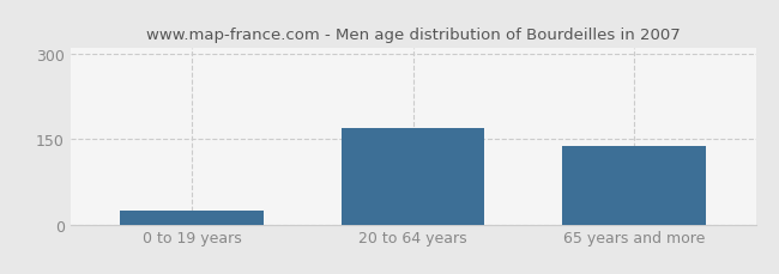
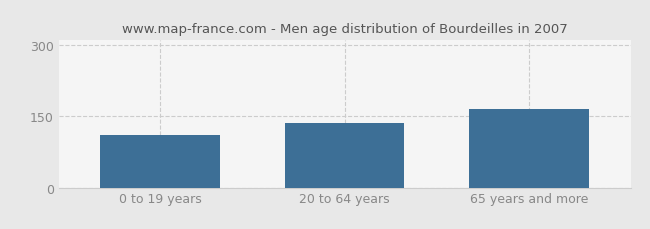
0 to 19 years: 25 -> 110
20 to 64 years: 170 -> 135
65 years and more: 138 -> 165
